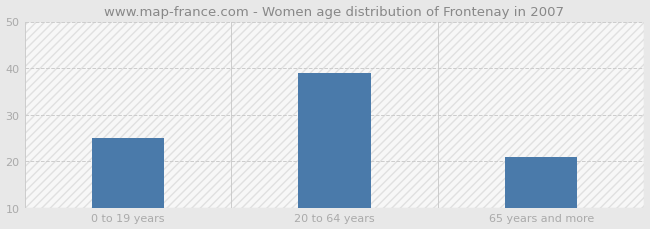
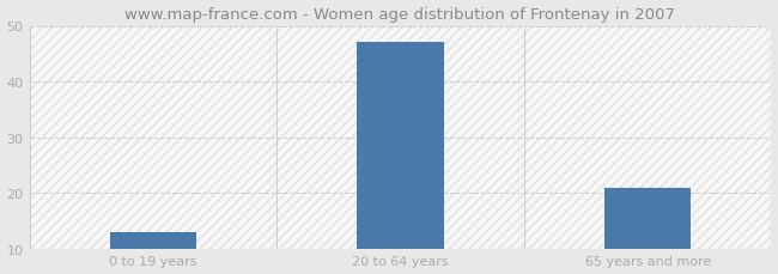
0 to 19 years: 25 -> 13
20 to 64 years: 39 -> 47
